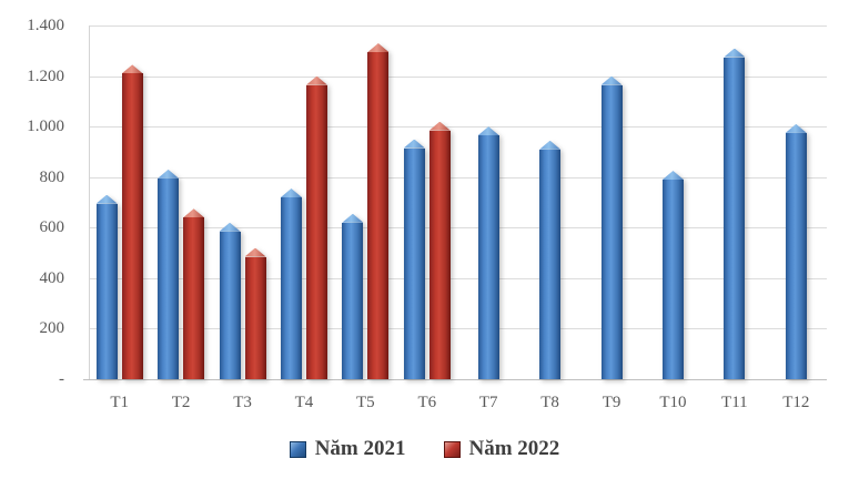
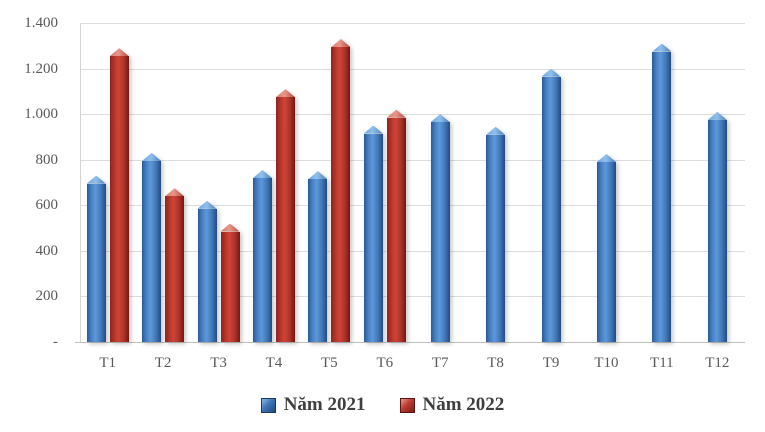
Năm 2022/T1: 1240 -> 1290
Năm 2022/T4: 1200 -> 1110
Năm 2021/T5: 660 -> 750
